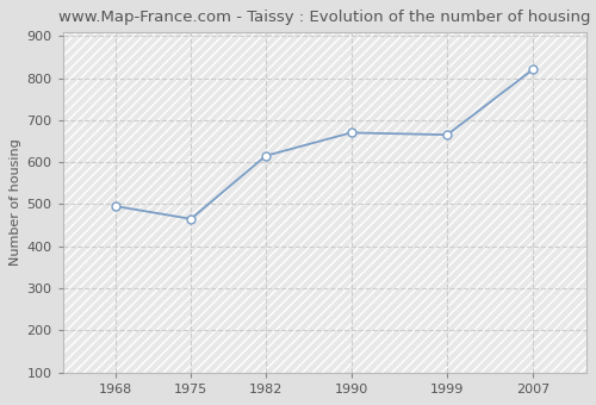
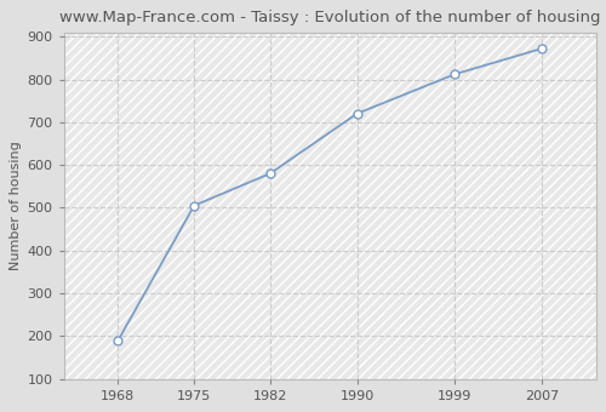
1968: 495 -> 190
1975: 465 -> 505
1982: 615 -> 580
1990: 670 -> 720
1999: 665 -> 812
2007: 820 -> 872
